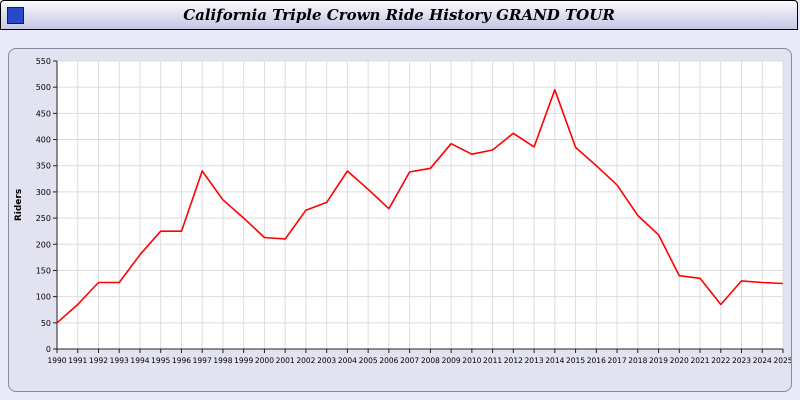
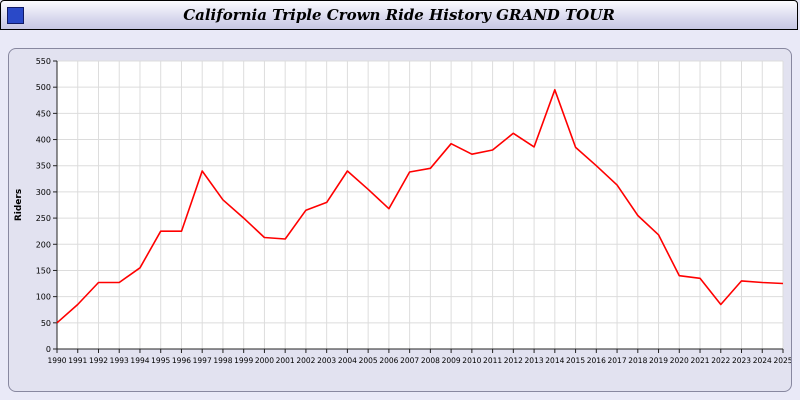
1994: 180 -> 160
